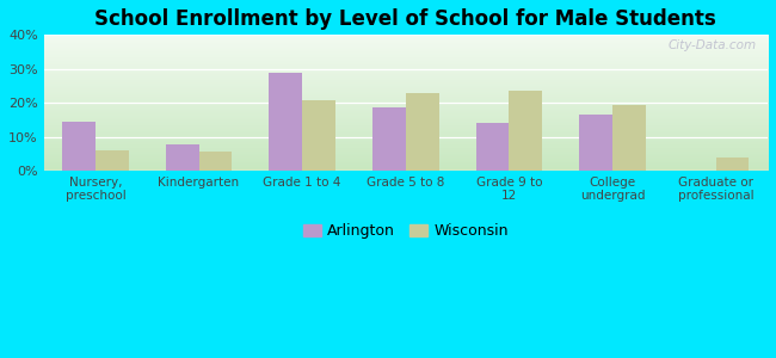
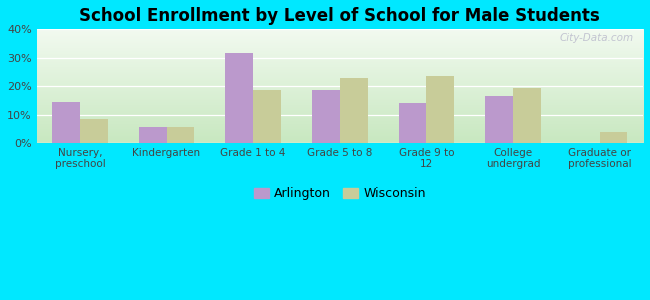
Wisconsin/Nursery, preschool: 6.0% -> 8.5%
Arlington/Kindergarten: 7.8% -> 5.5%
Arlington/Grade 1 to 4: 29.0% -> 31.5%
Wisconsin/Grade 1 to 4: 20.8% -> 18.5%
